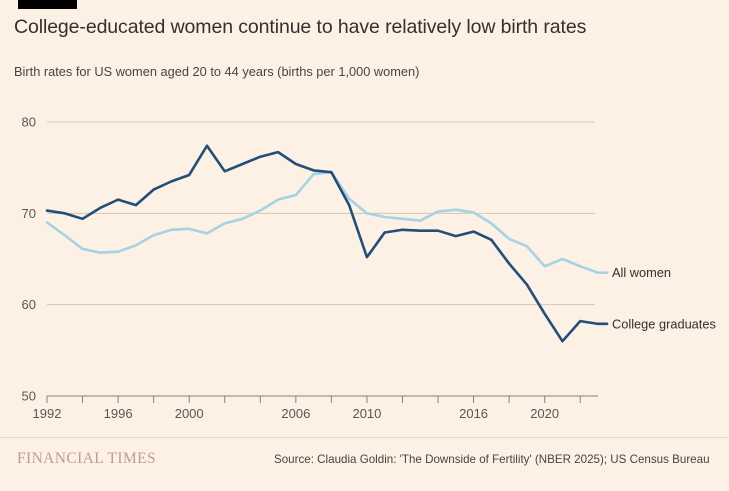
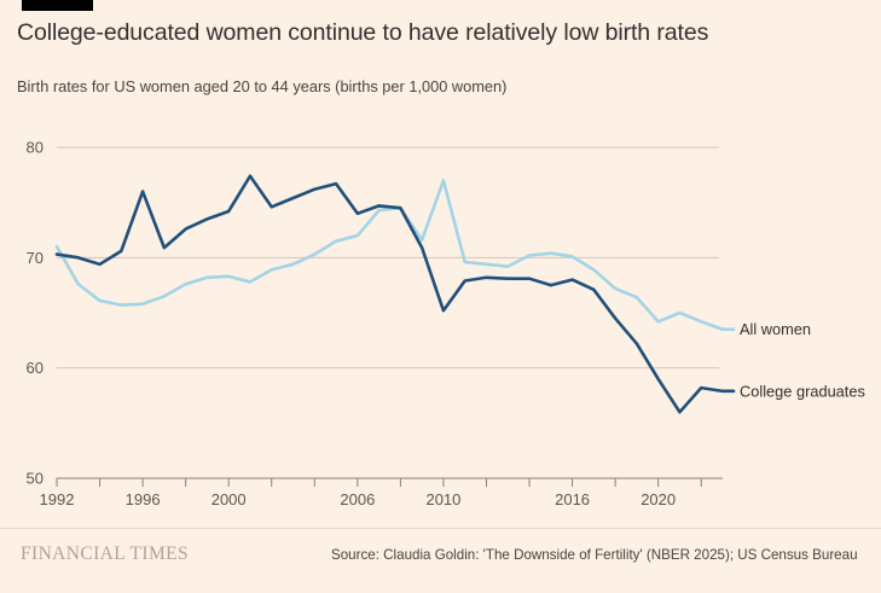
All women/1992: 69 -> 71
College graduates/1996: 72 -> 76
College graduates/2006: 75 -> 74
All women/2010: 70 -> 77
